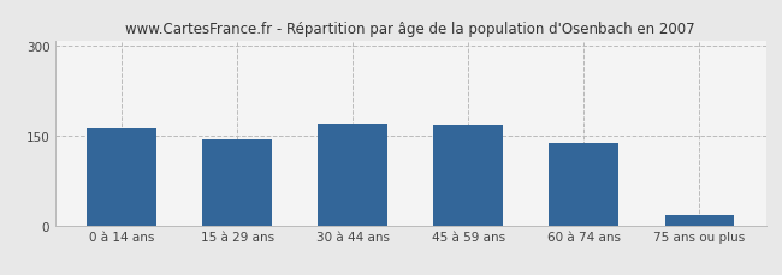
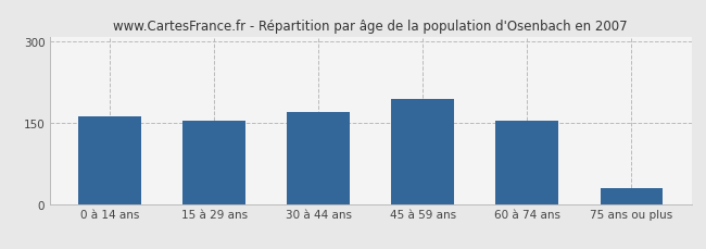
15 à 29 ans: 144 -> 155
45 à 59 ans: 168 -> 195
60 à 74 ans: 139 -> 155
75 ans ou plus: 17 -> 30
